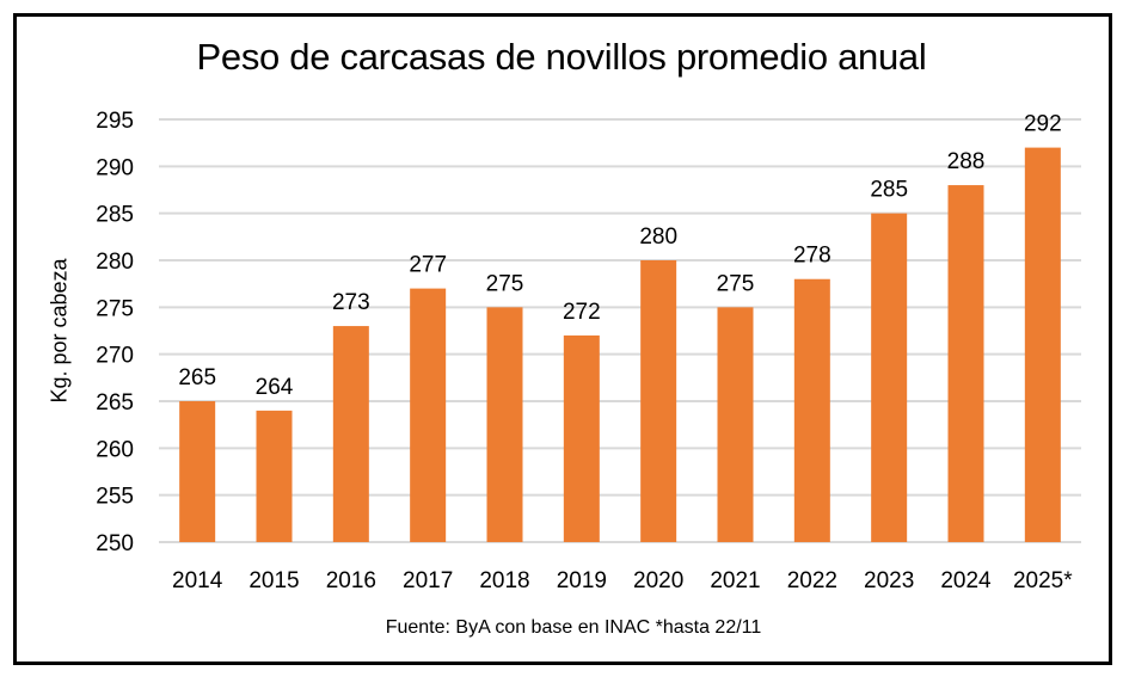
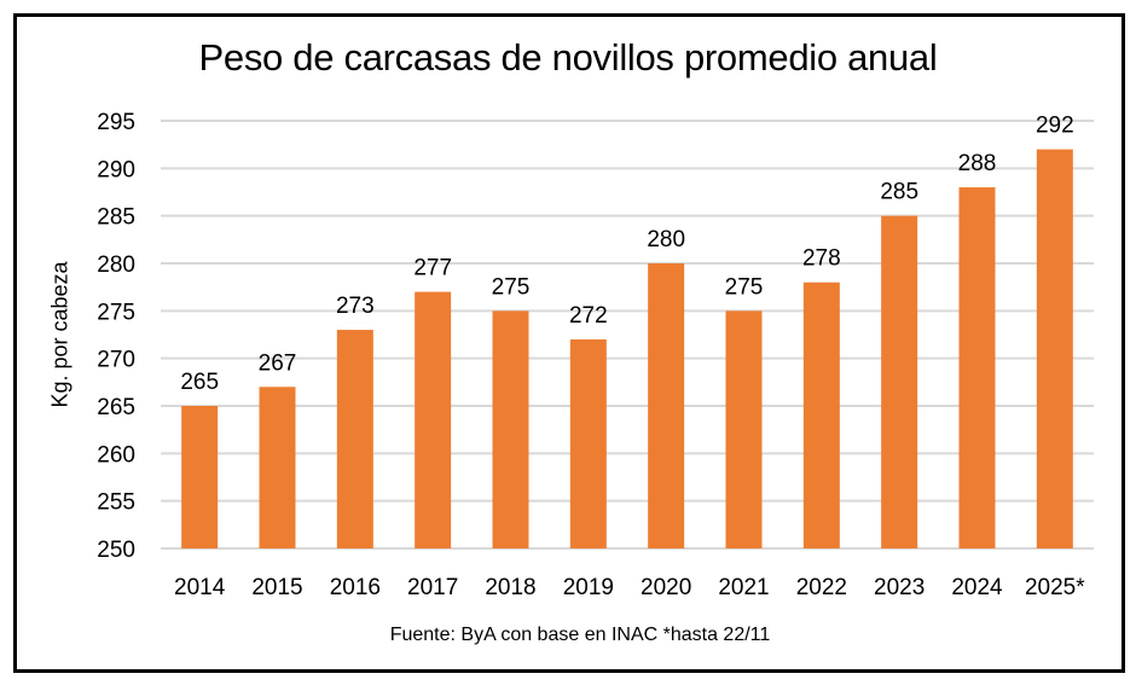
2015: 264 -> 267
